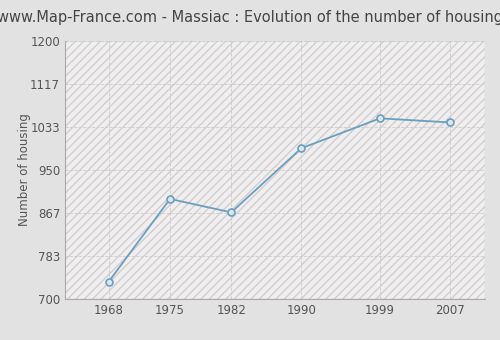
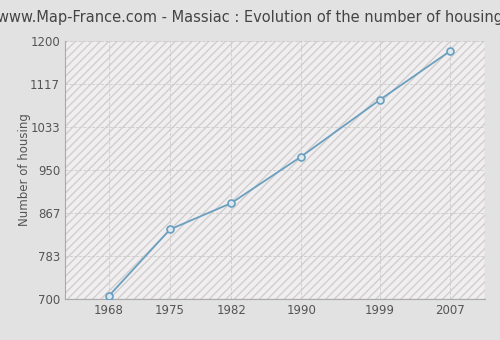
1968: 734 -> 706
1975: 894 -> 835
1982: 868 -> 886
1990: 992 -> 976
1999: 1050 -> 1086
2007: 1042 -> 1180
